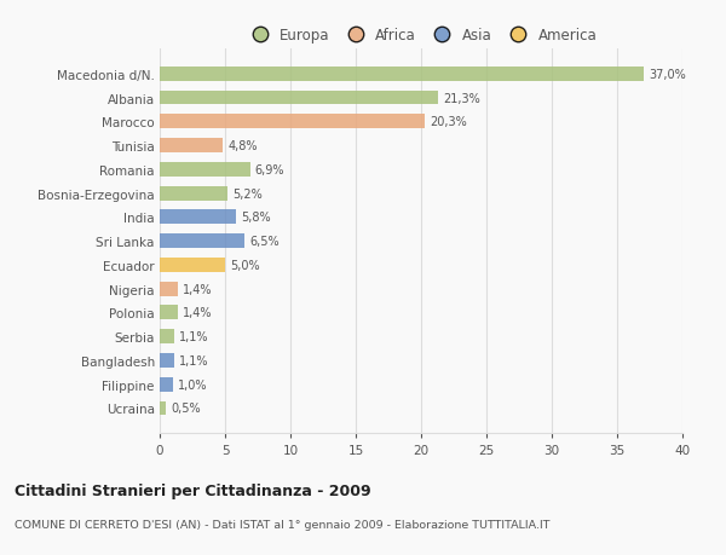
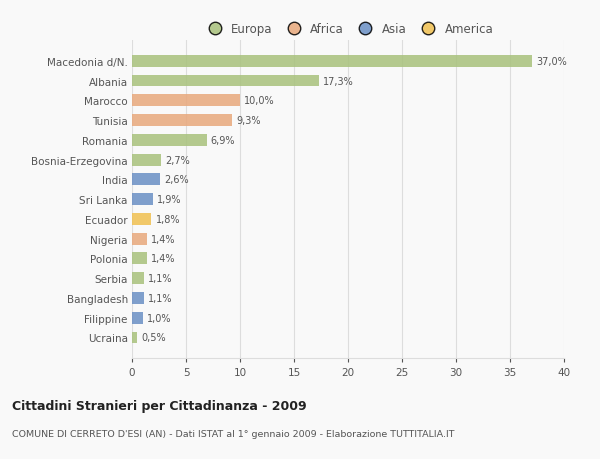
Albania: 21,3% -> 17,3%
Marocco: 20,3% -> 10,0%
Tunisia: 4,8% -> 9,3%
Bosnia-Erzegovina: 5,2% -> 2,7%
India: 5,8% -> 2,6%
Sri Lanka: 6,5% -> 1,9%
Ecuador: 5,0% -> 1,8%
